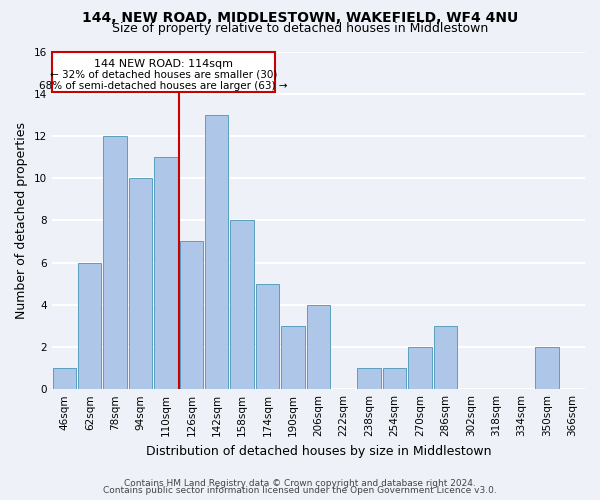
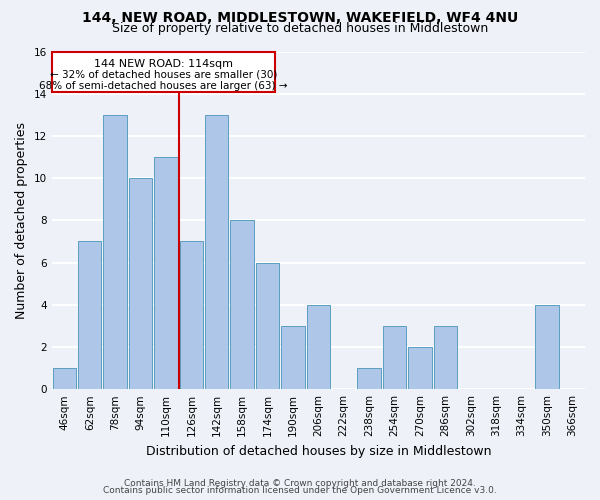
62sqm: 6 -> 7
78sqm: 12 -> 13
174sqm: 5 -> 6
254sqm: 1 -> 3
350sqm: 2 -> 4
